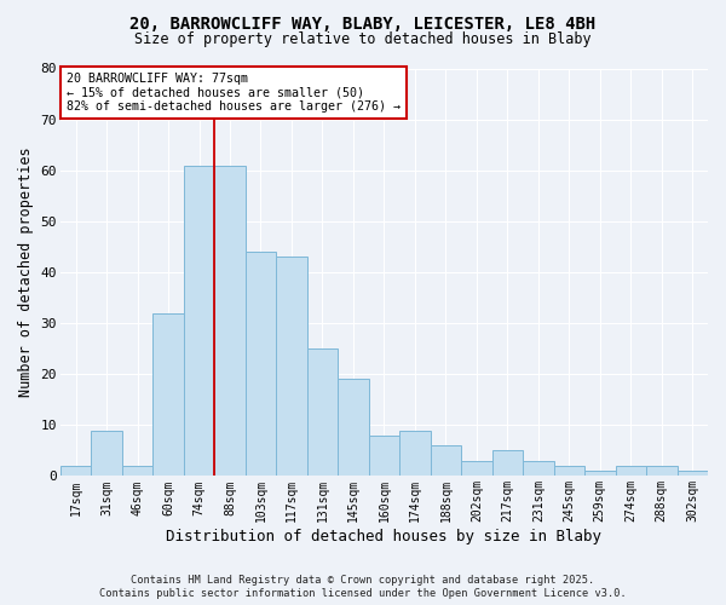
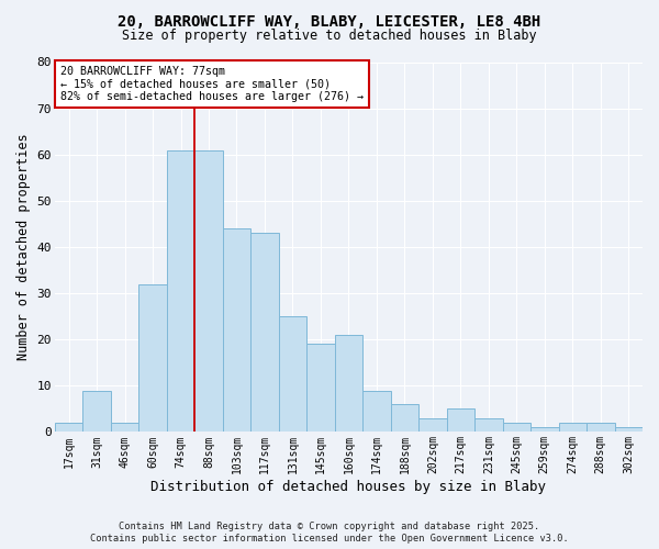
160sqm: 8 -> 21
